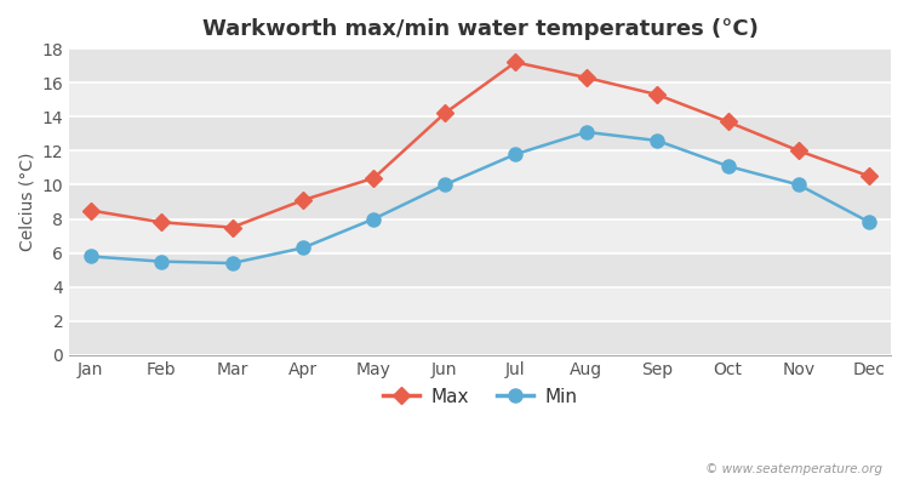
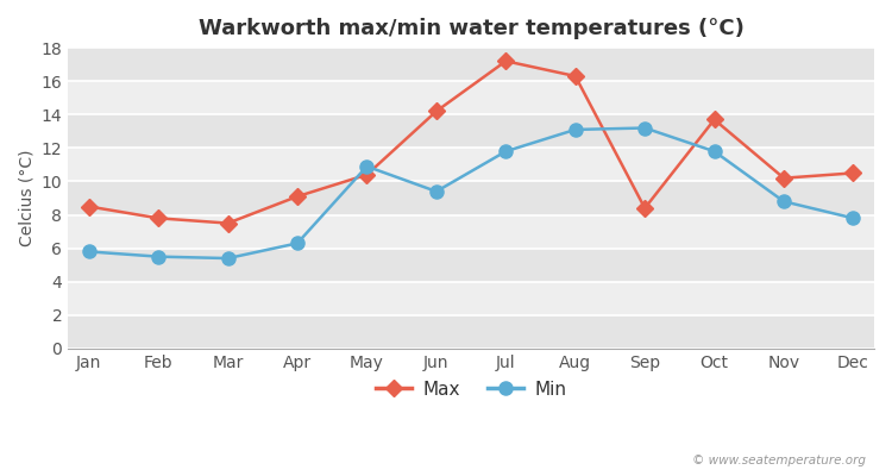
Min/May: 8.0 -> 10.9
Min/Jun: 10.0 -> 9.4
Max/Sep: 15.3 -> 8.4
Min/Sep: 12.6 -> 13.2
Min/Oct: 11.1 -> 11.8
Max/Nov: 12.0 -> 10.2
Min/Nov: 10.0 -> 8.8
